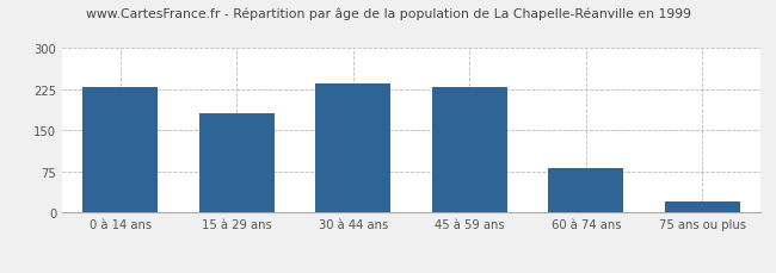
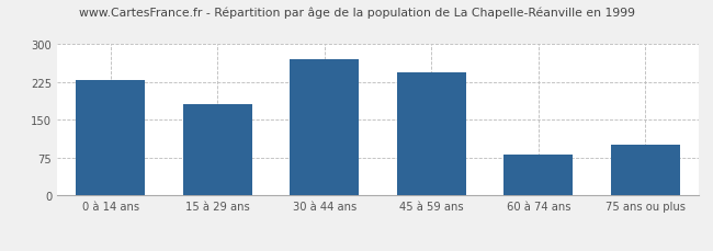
30 à 44 ans: 236 -> 270
45 à 59 ans: 230 -> 245
75 ans ou plus: 20 -> 100
